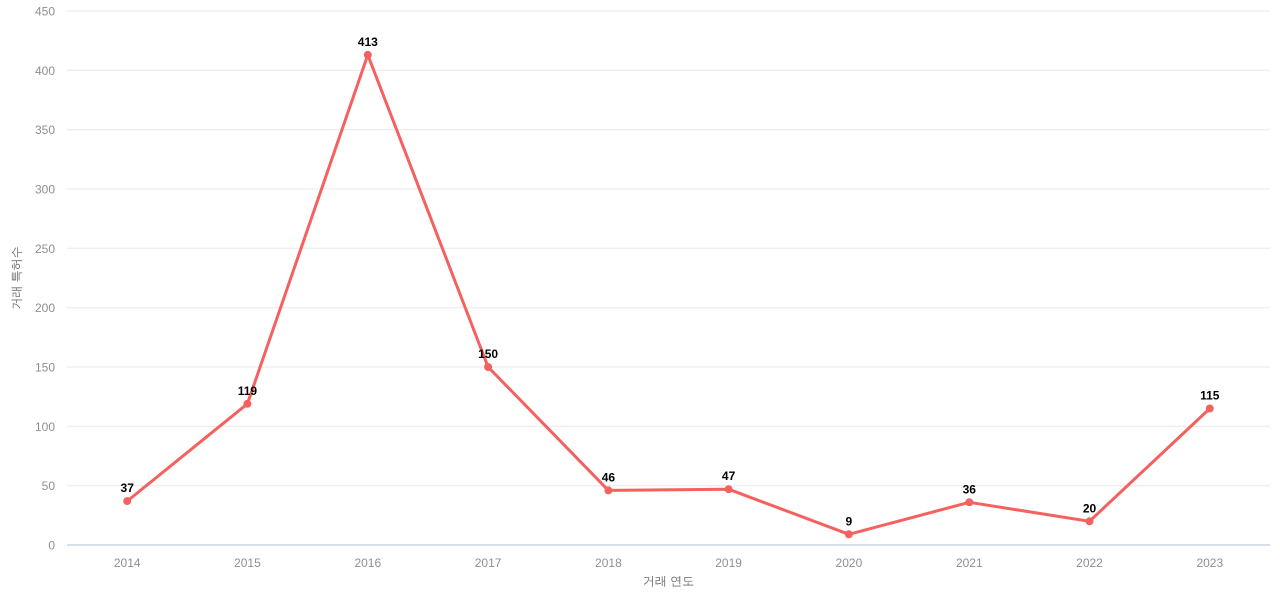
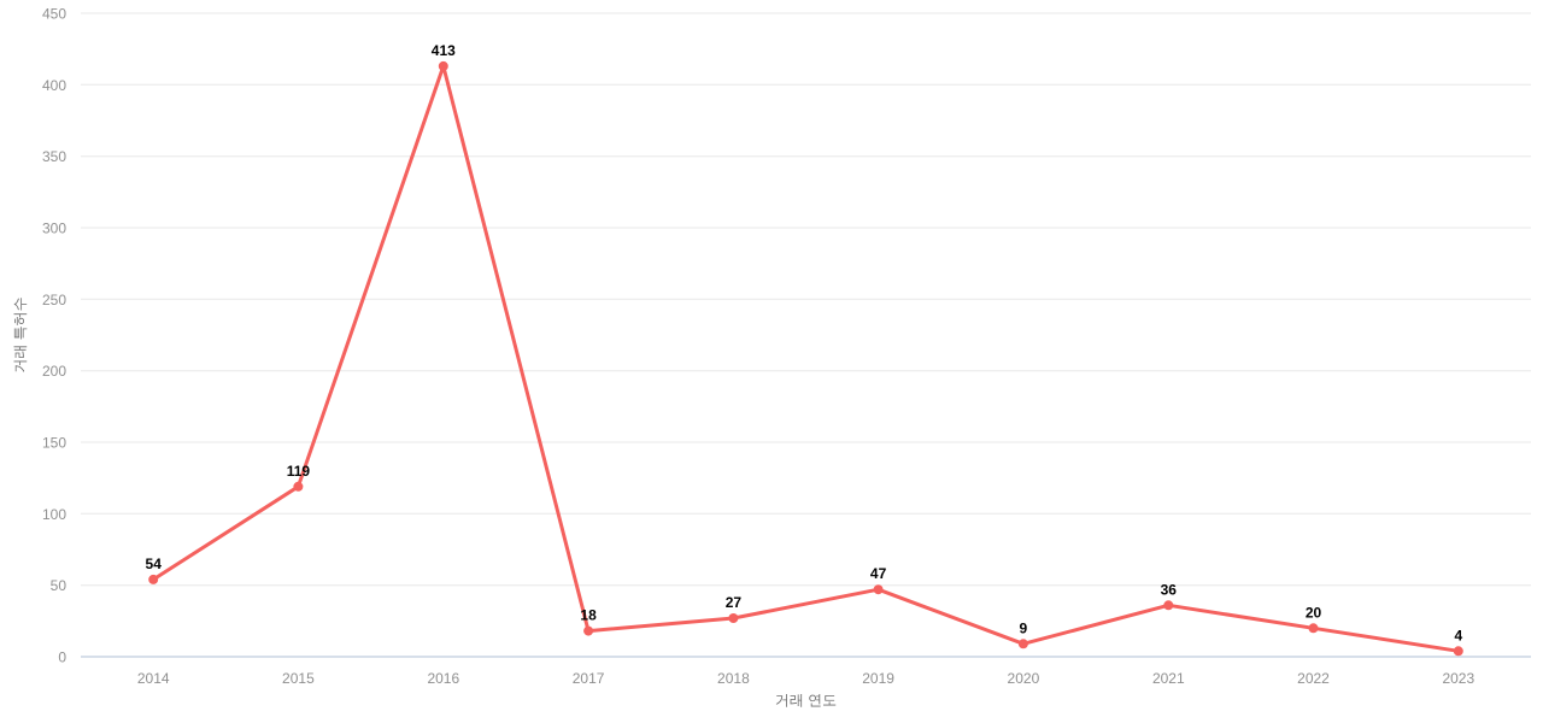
2014: 37 -> 54
2017: 150 -> 18
2018: 46 -> 27
2023: 115 -> 4
